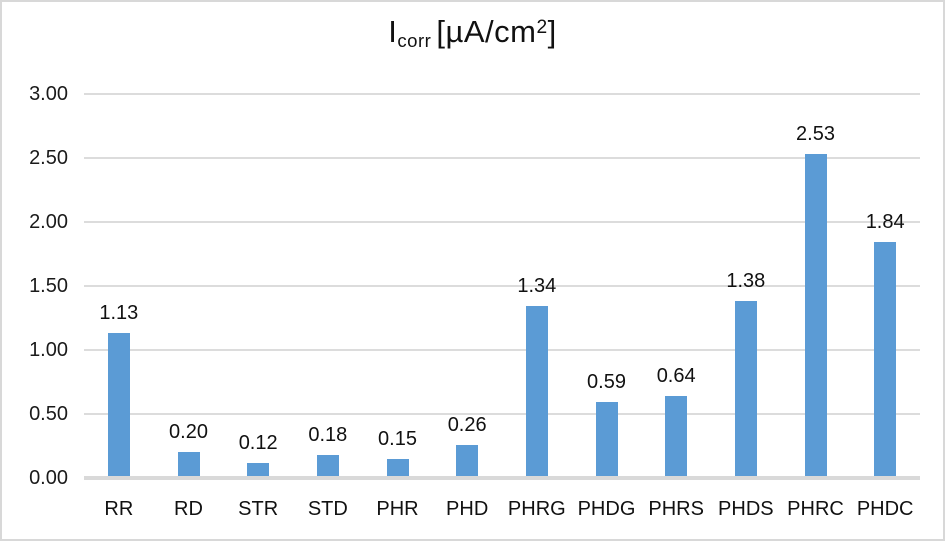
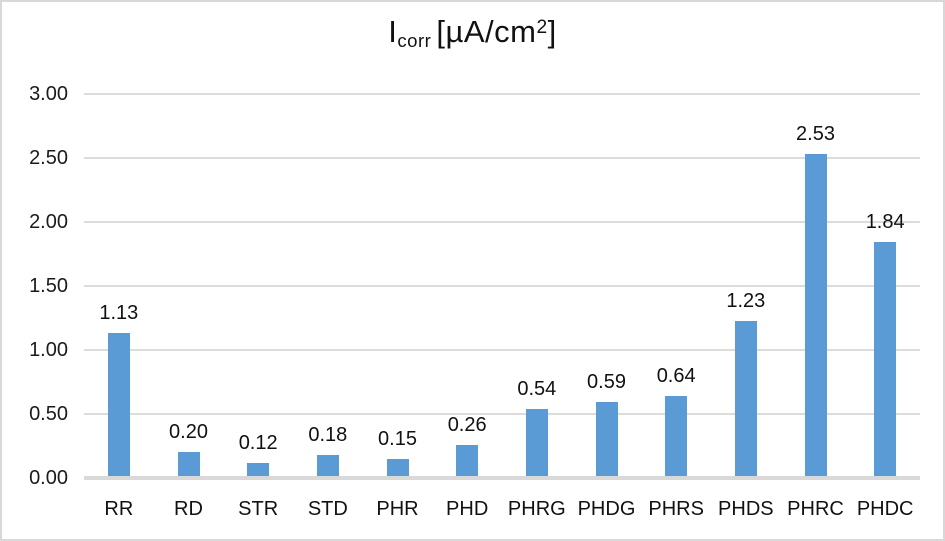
PHRG: 1.34 -> 0.54
PHDS: 1.38 -> 1.23
